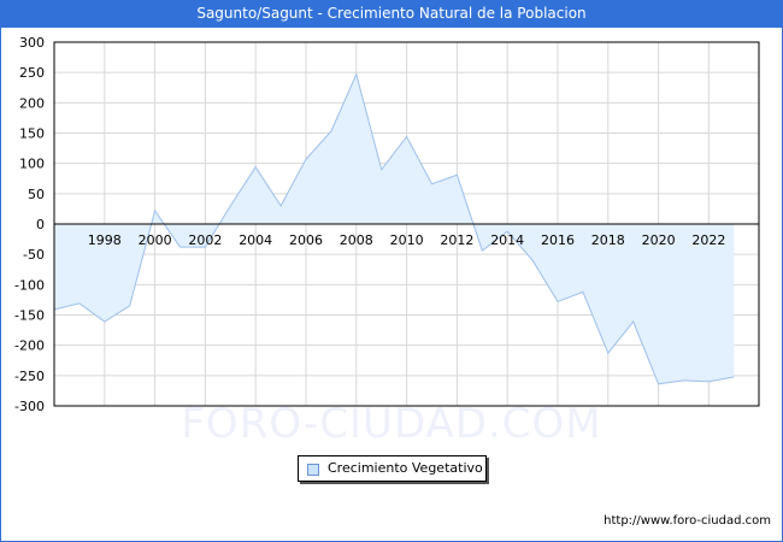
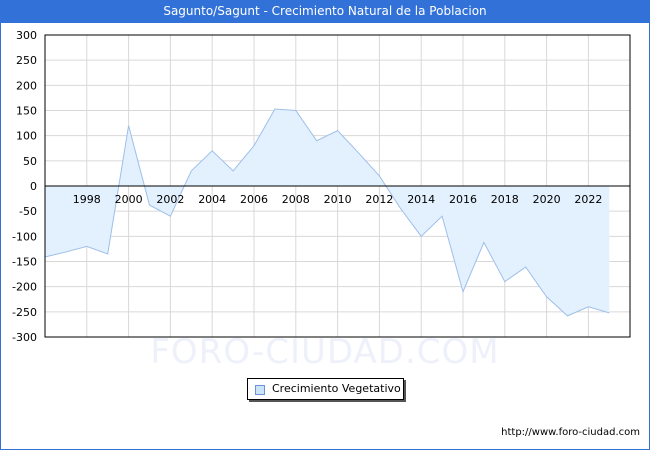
1998: -160 -> -120
2000: 20 -> 120
2002: -40 -> -60
2004: 90 -> 70
2006: 110 -> 80
2008: 250 -> 150
2010: 140 -> 110
2012: 80 -> 20
2014: -10 -> -100
2016: -130 -> -210
2018: -210 -> -190
2020: -260 -> -220
2022: -260 -> -240
